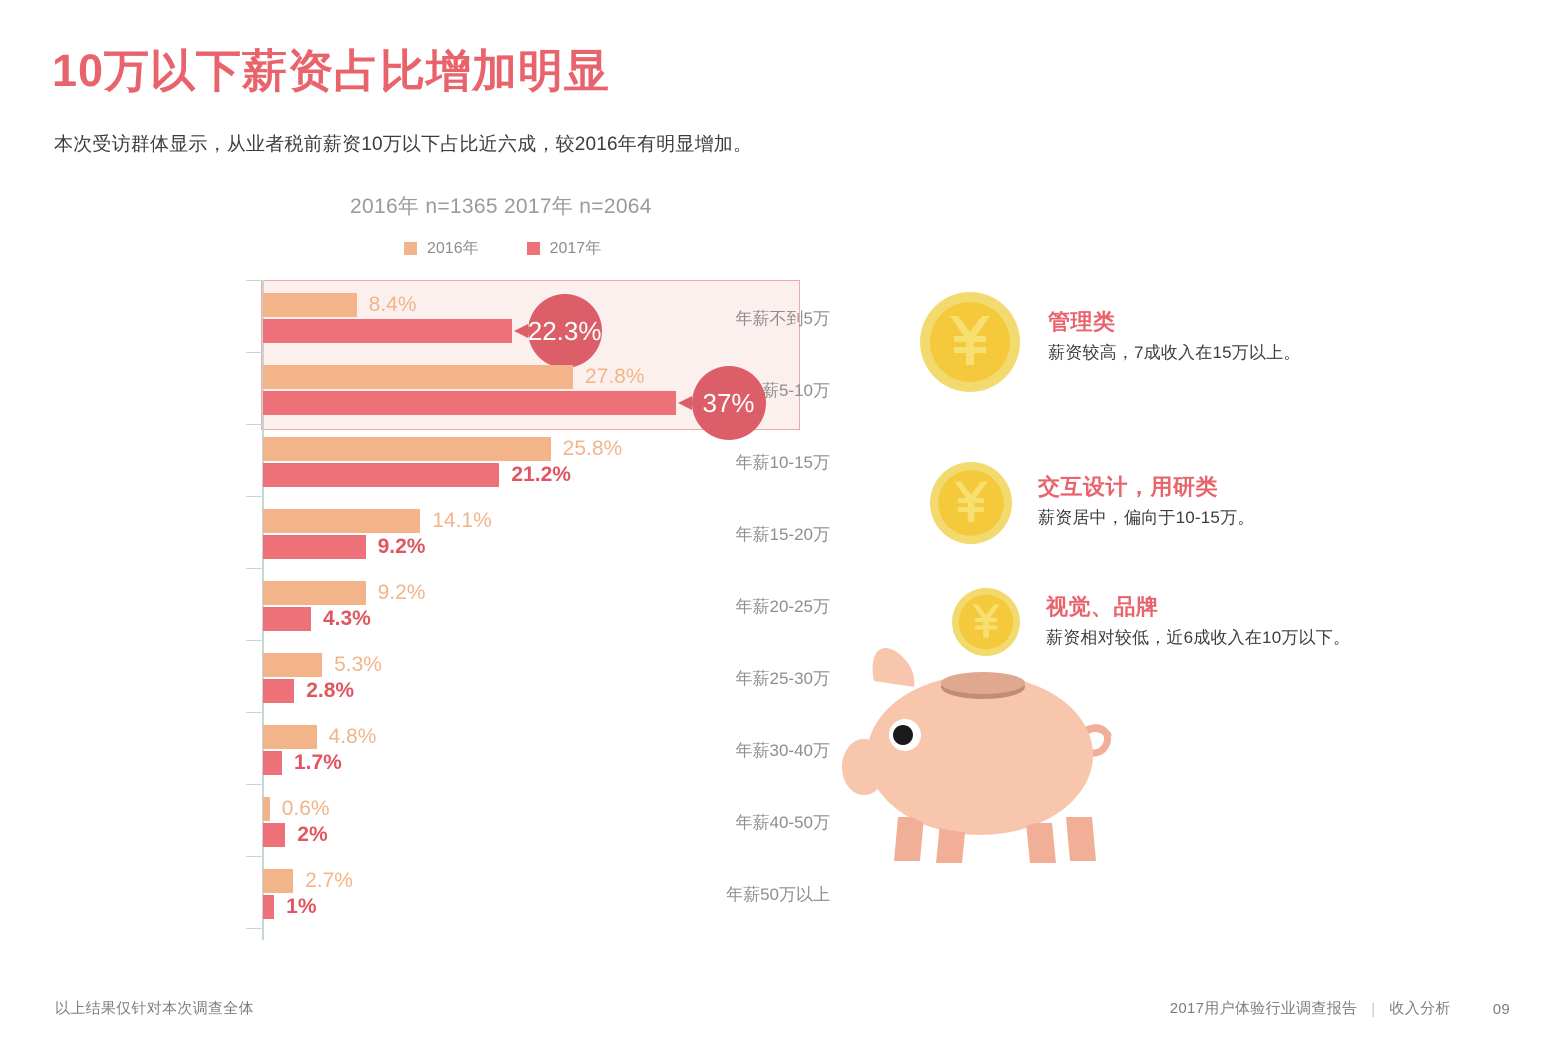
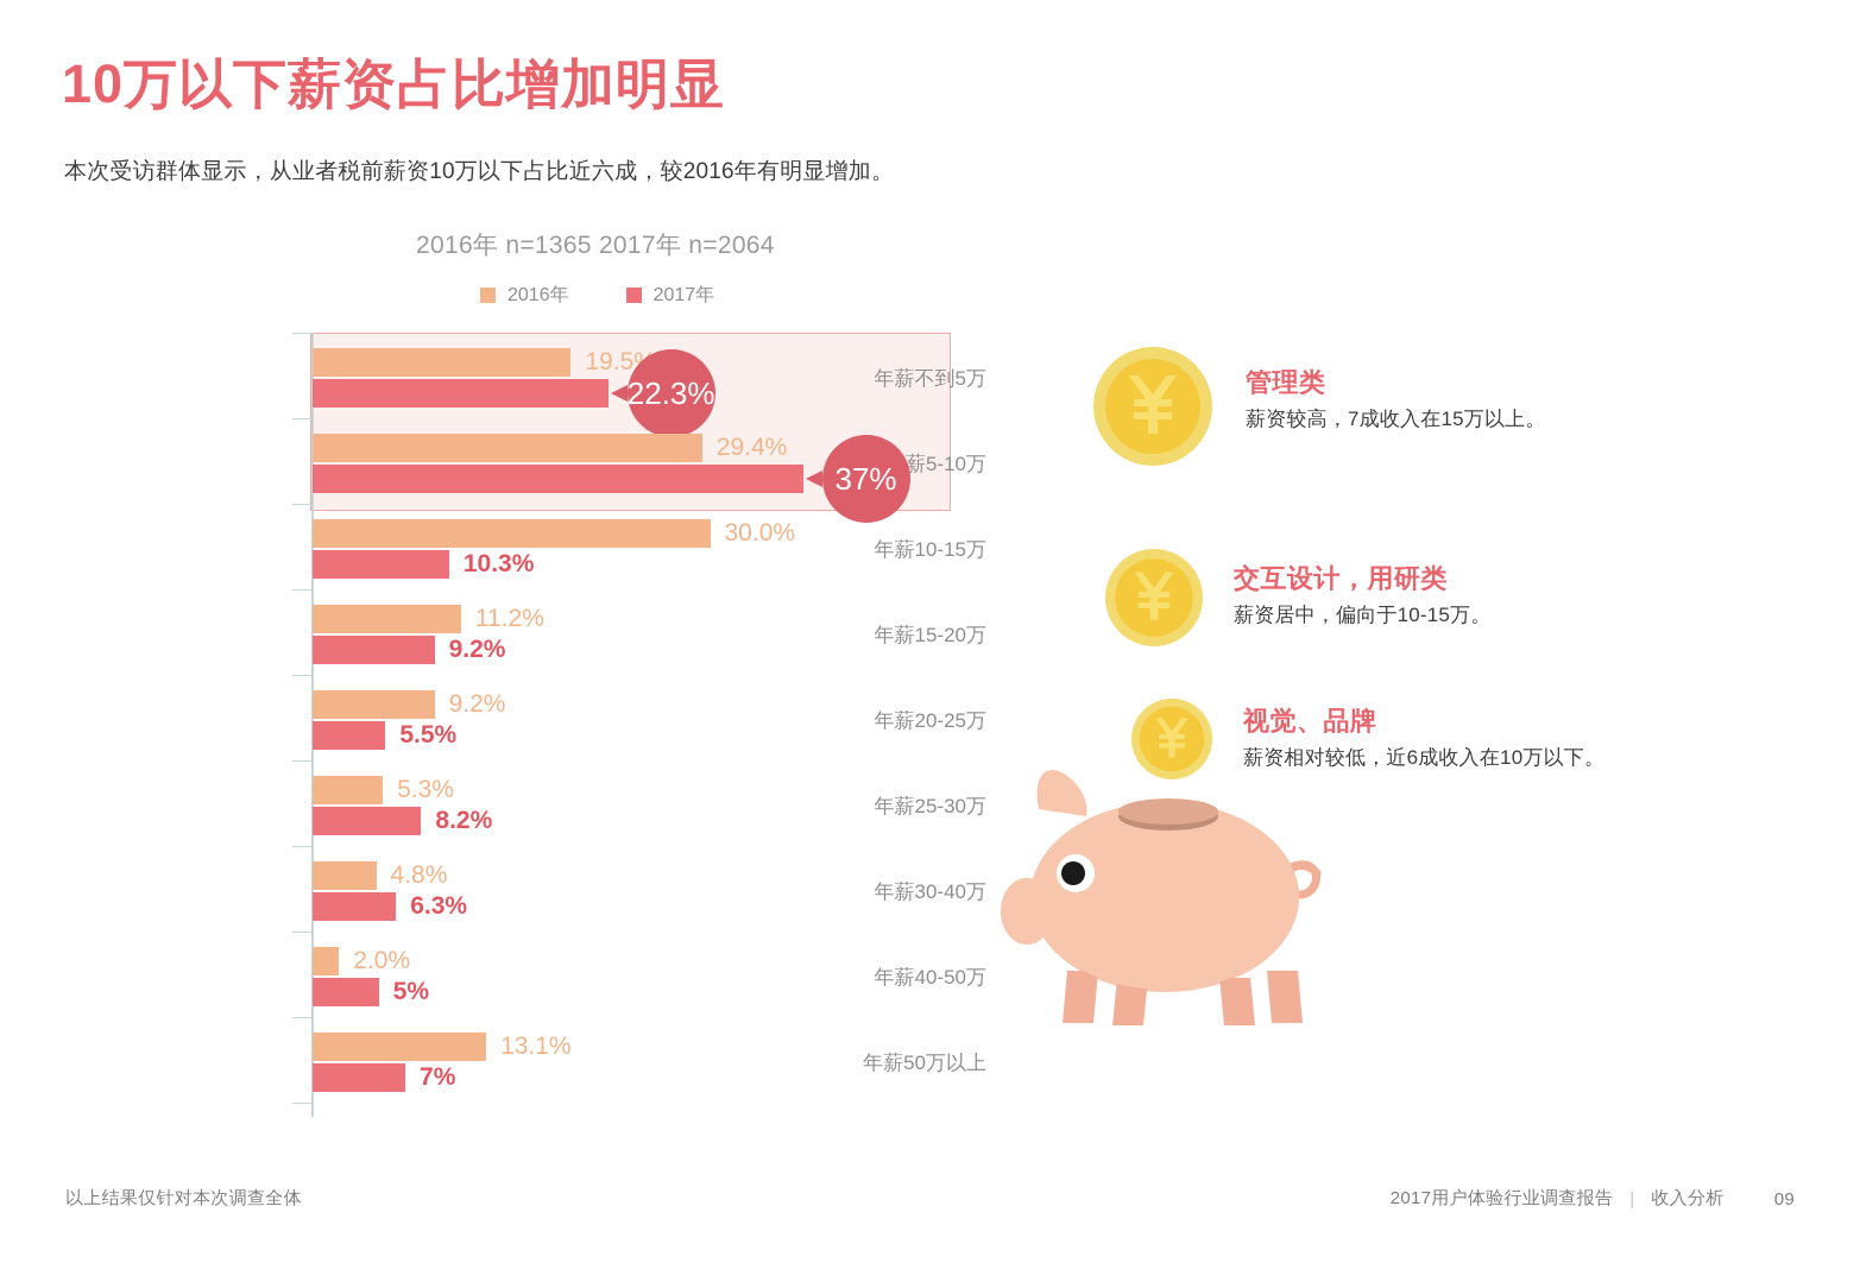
2016年/年薪不到5万: 8.4% -> 19.5%
2016年/年薪5-10万: 27.8% -> 29.4%
2016年/年薪10-15万: 25.8% -> 30.0%
2017年/年薪10-15万: 21.2% -> 10.3%
2016年/年薪15-20万: 14.1% -> 11.2%
2017年/年薪20-25万: 4.3% -> 5.5%
2017年/年薪25-30万: 2.8% -> 8.2%
2017年/年薪30-40万: 1.7% -> 6.3%
2016年/年薪40-50万: 0.6% -> 2.0%
2017年/年薪40-50万: 2% -> 5%
2016年/年薪50万以上: 2.7% -> 13.1%
2017年/年薪50万以上: 1% -> 7%
